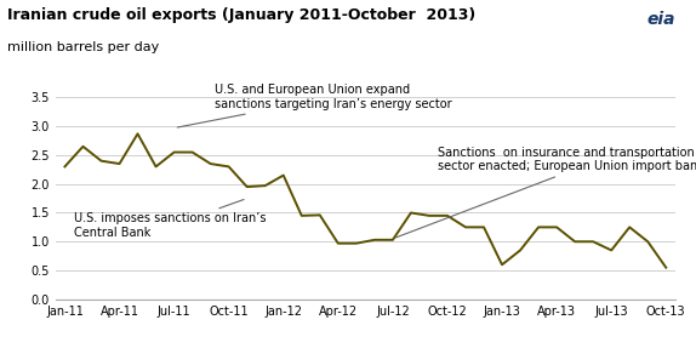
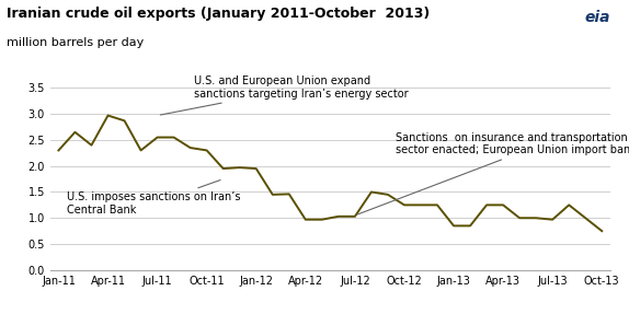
Apr-11: 2.35 -> 2.97
Jan-12: 2.15 -> 1.95
Oct-12: 1.45 -> 1.25
Jan-13: 0.60 -> 0.85
Jul-13: 0.85 -> 0.97
Oct-13: 0.55 -> 0.75
